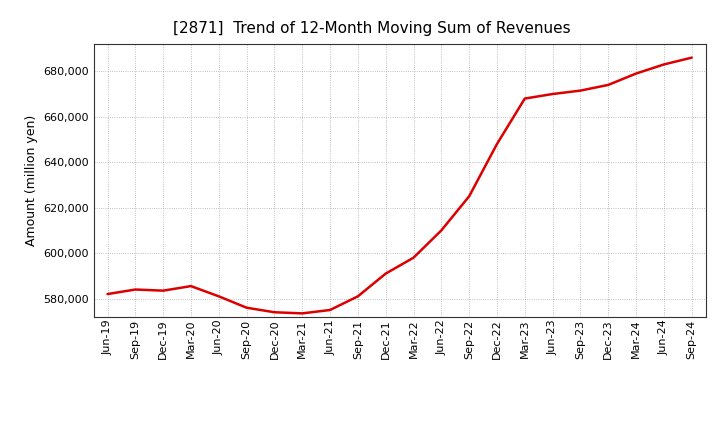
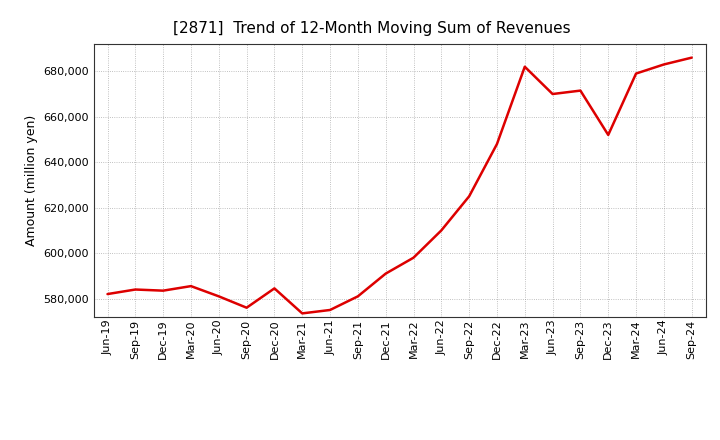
Dec-20: 574,000 -> 584,500
Mar-23: 668,000 -> 682,000
Dec-23: 674,000 -> 652,000
